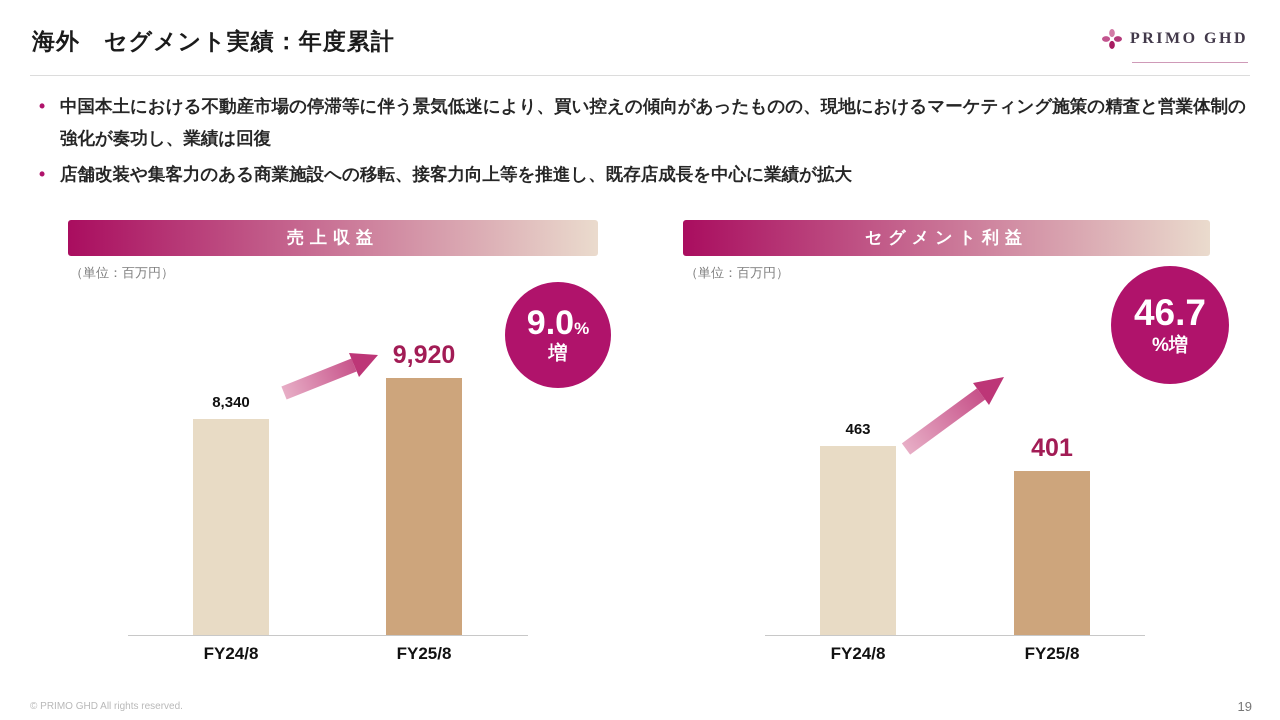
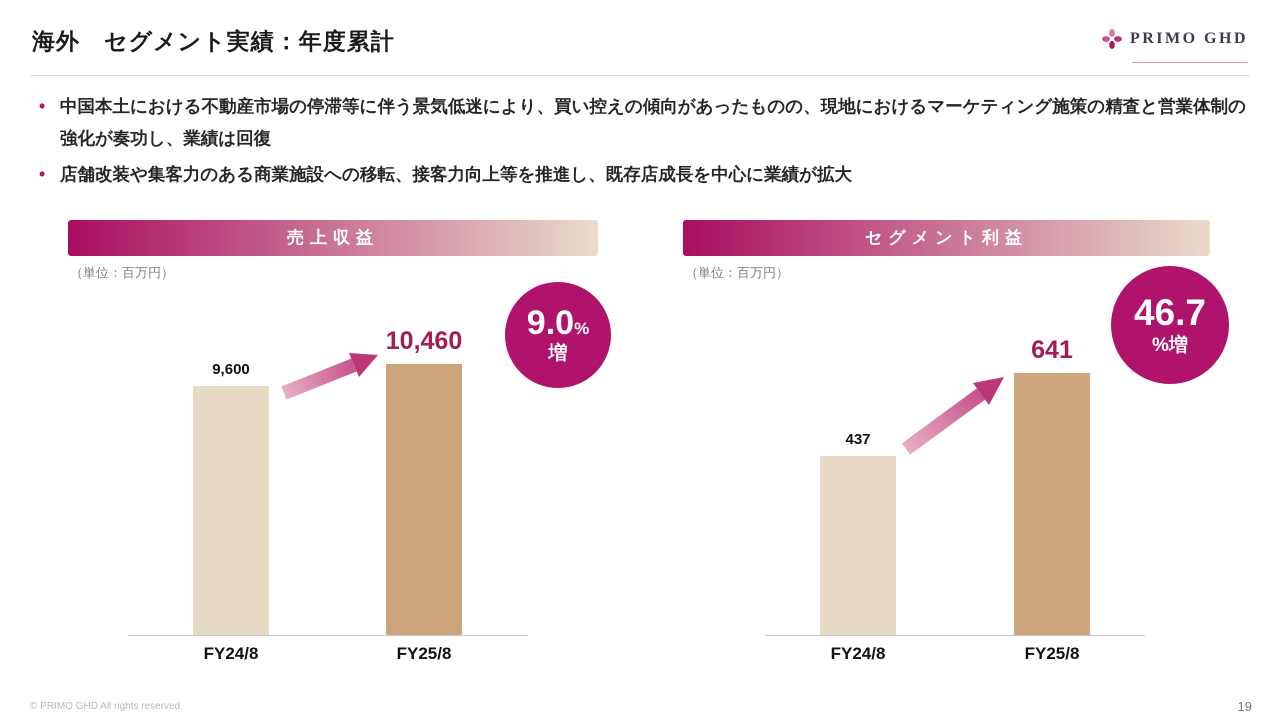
売上収益/FY24/8: 8,340 -> 9,600
売上収益/FY25/8: 9,920 -> 10,460
セグメント利益/FY24/8: 463 -> 437
セグメント利益/FY25/8: 401 -> 641
